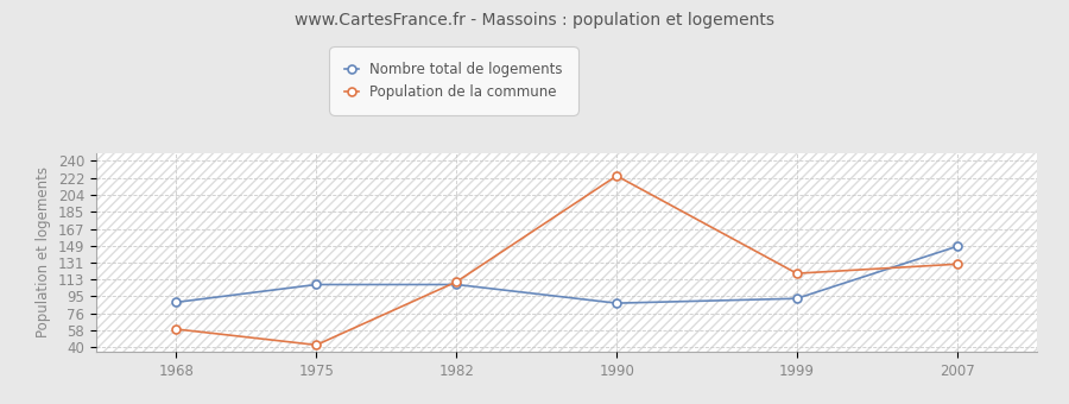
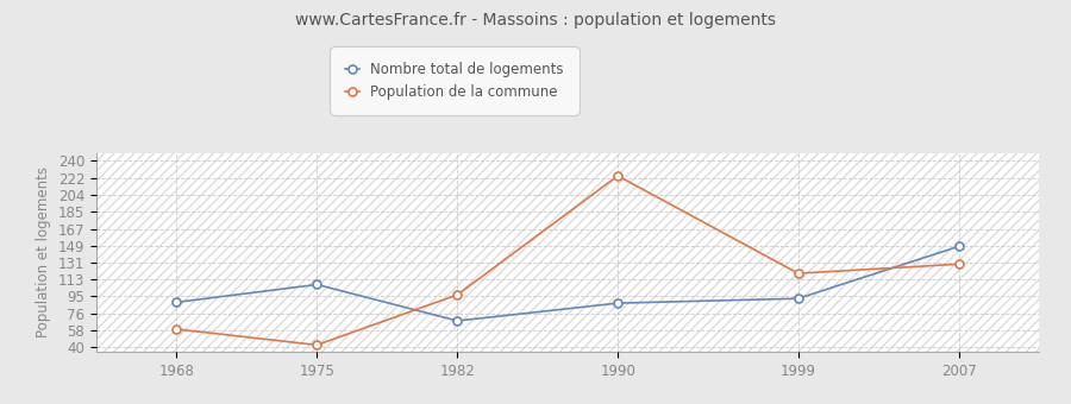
Nombre total de logements/1982: 107 -> 68
Population de la commune/1982: 110 -> 96
